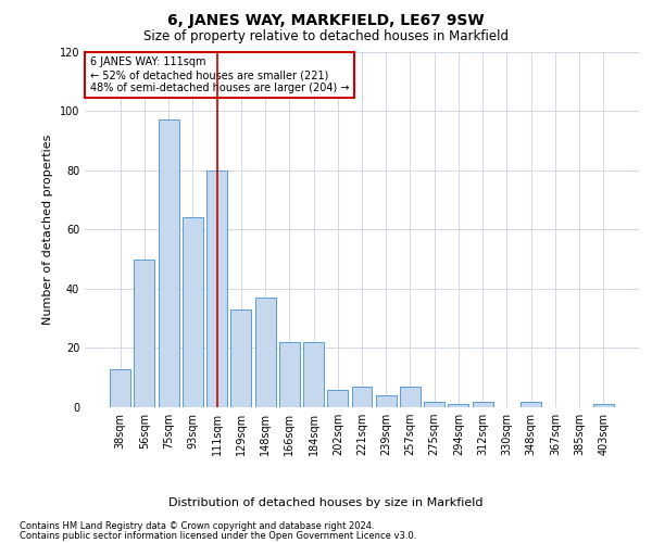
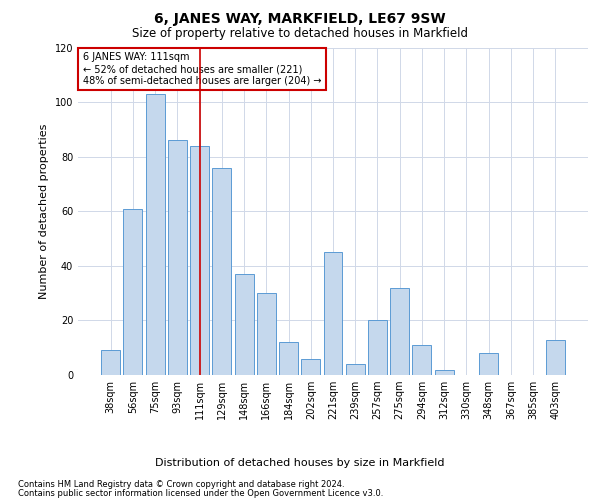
38sqm: 13 -> 9
56sqm: 50 -> 61
75sqm: 97 -> 103
93sqm: 64 -> 86
111sqm: 80 -> 84
129sqm: 33 -> 76
166sqm: 22 -> 30
184sqm: 22 -> 12
221sqm: 7 -> 45
257sqm: 7 -> 20
275sqm: 2 -> 32
294sqm: 1 -> 11
348sqm: 2 -> 8
403sqm: 1 -> 13
